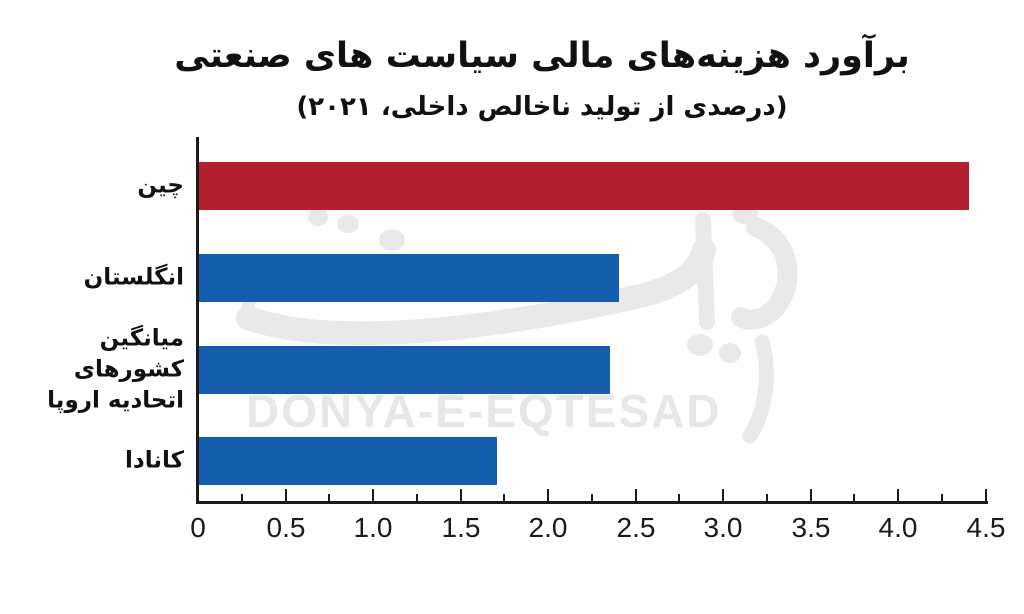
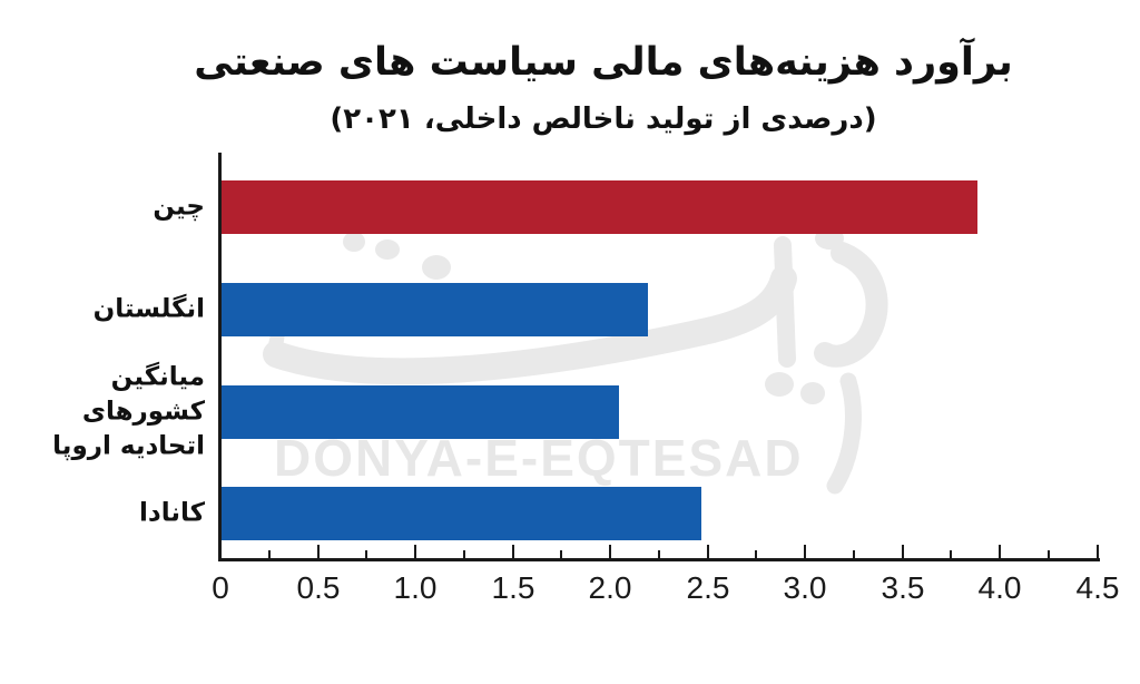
چین: 4.40 -> 3.88
انگلستان: 2.40 -> 2.19
میانگین کشورهای اتحادیه اروپا: 2.35 -> 2.04
کانادا: 1.70 -> 2.46
